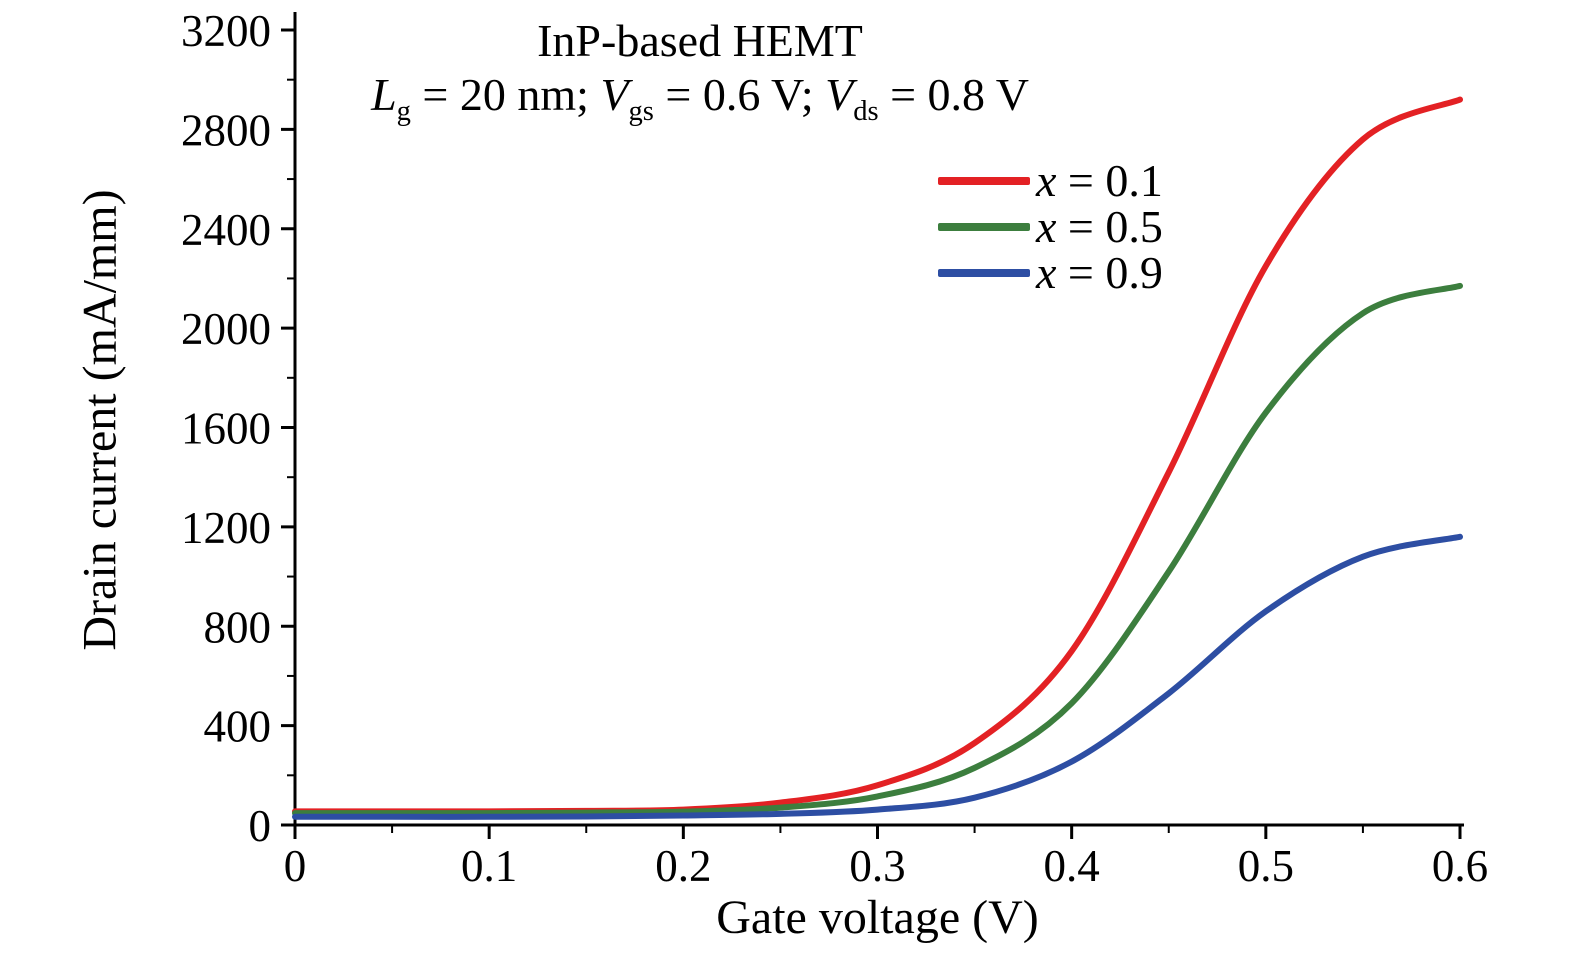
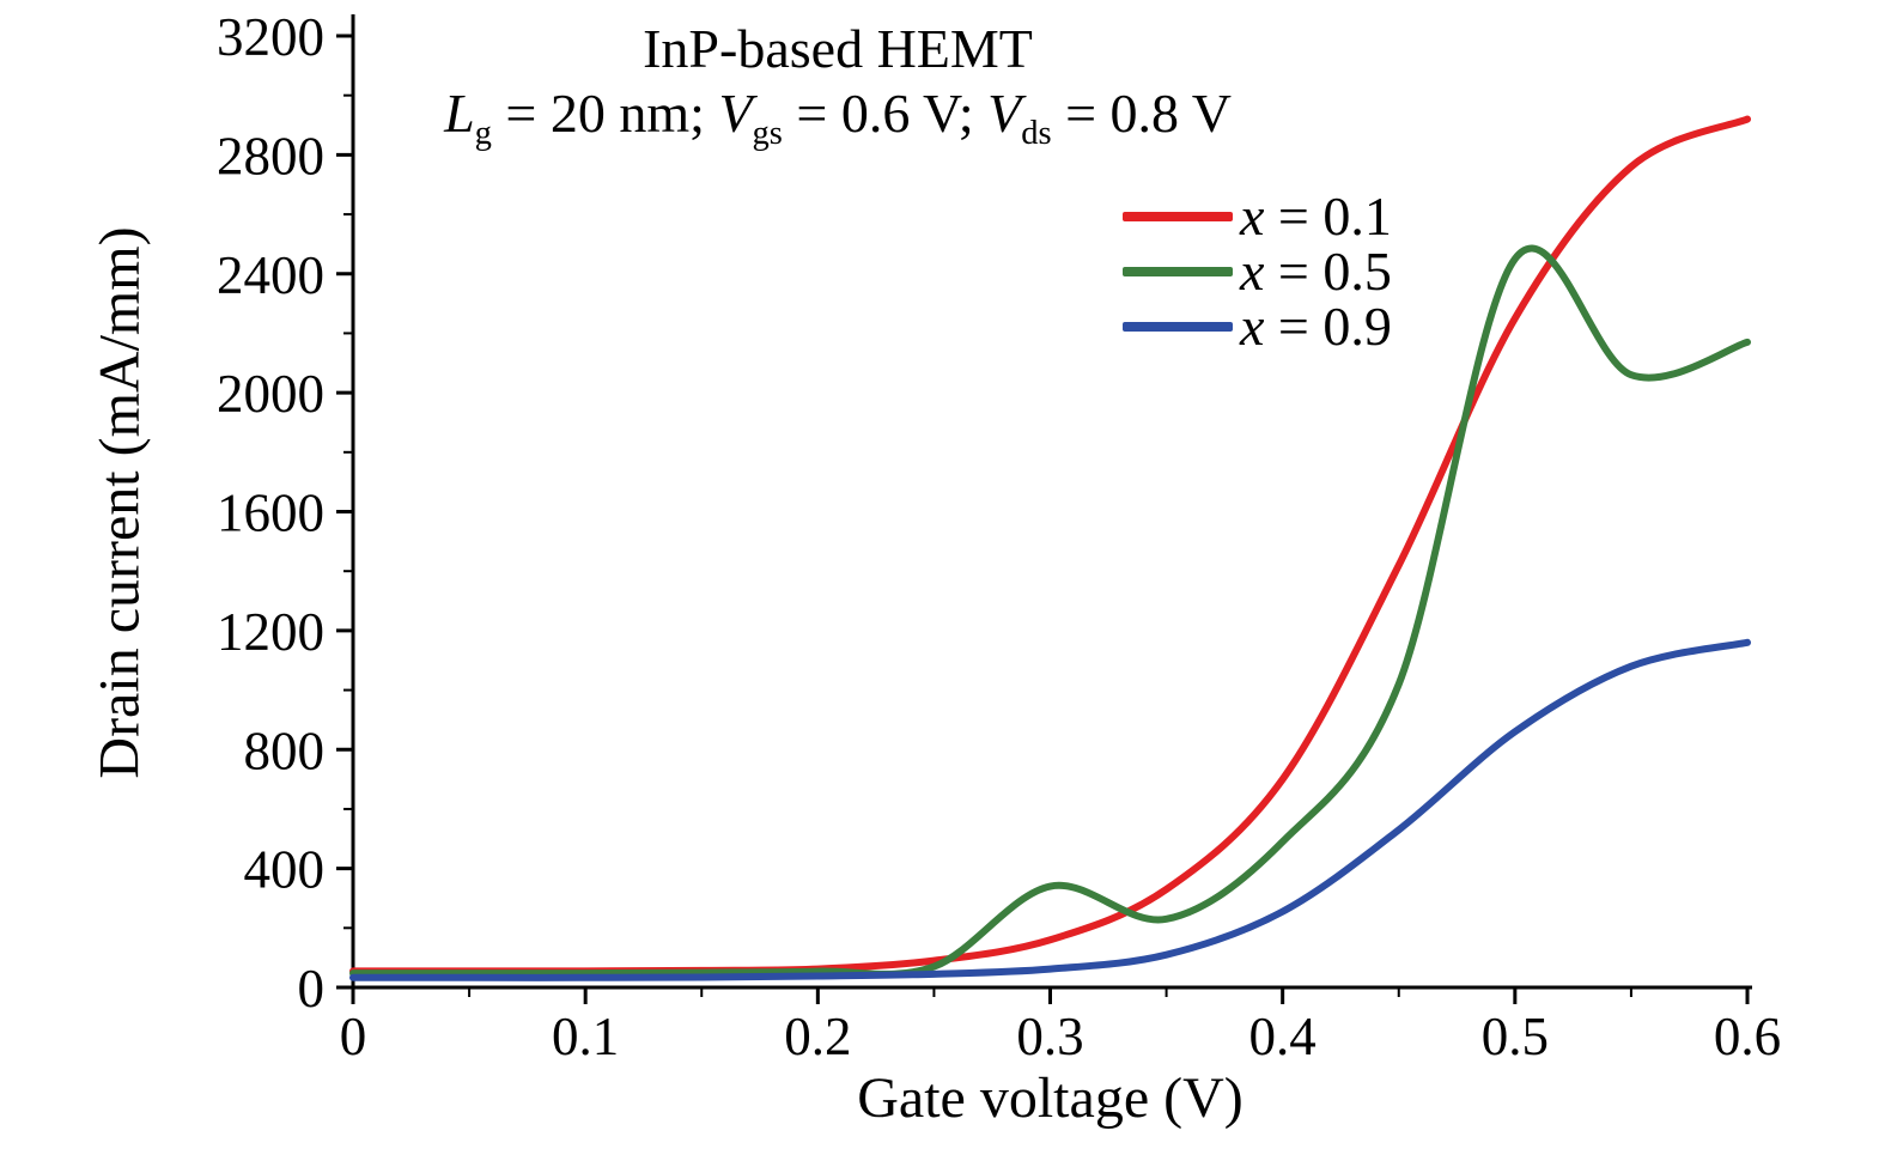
x = 0.5/0.3: 120 -> 340
x = 0.5/0.5: 1660 -> 2450
